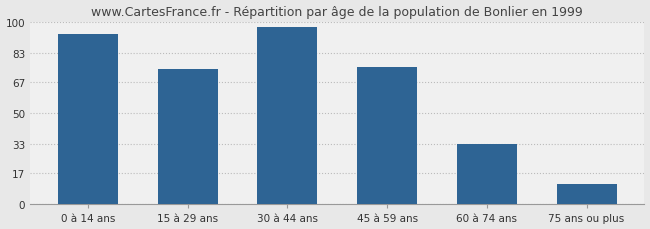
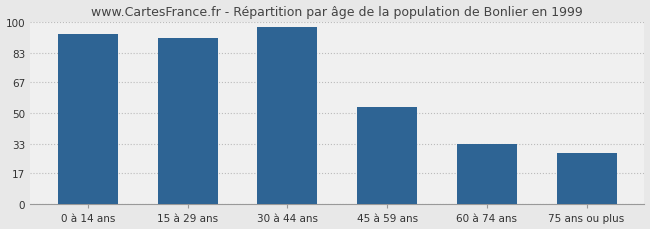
15 à 29 ans: 74 -> 91
45 à 59 ans: 75 -> 53
75 ans ou plus: 11 -> 28
